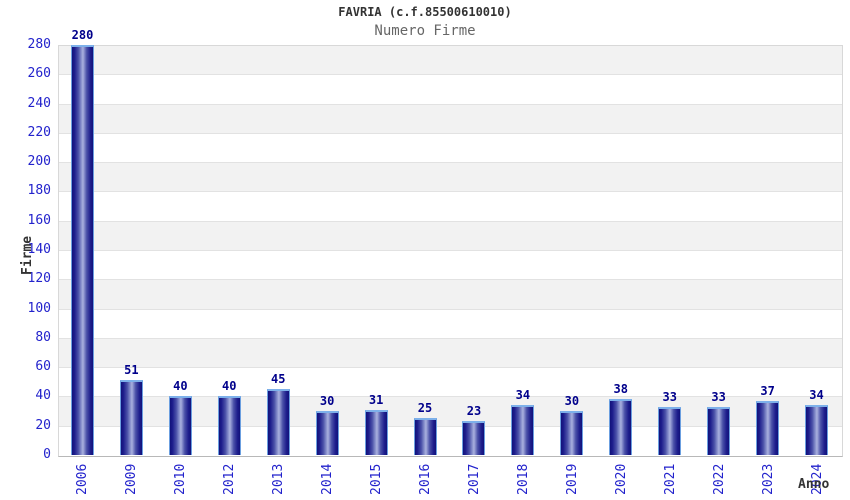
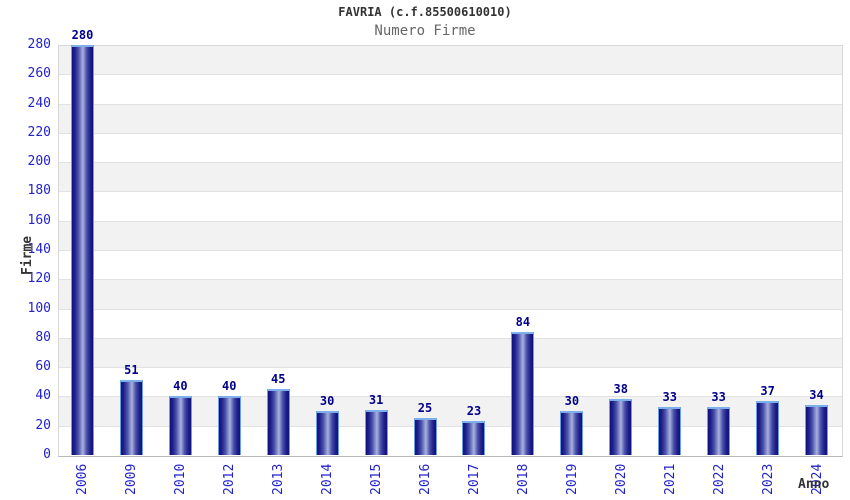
2018: 34 -> 84
